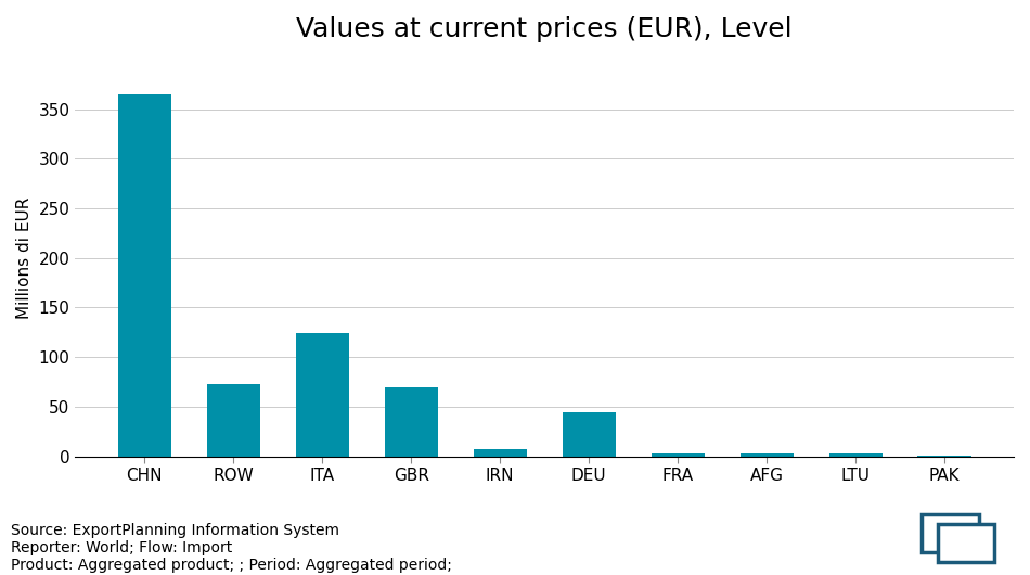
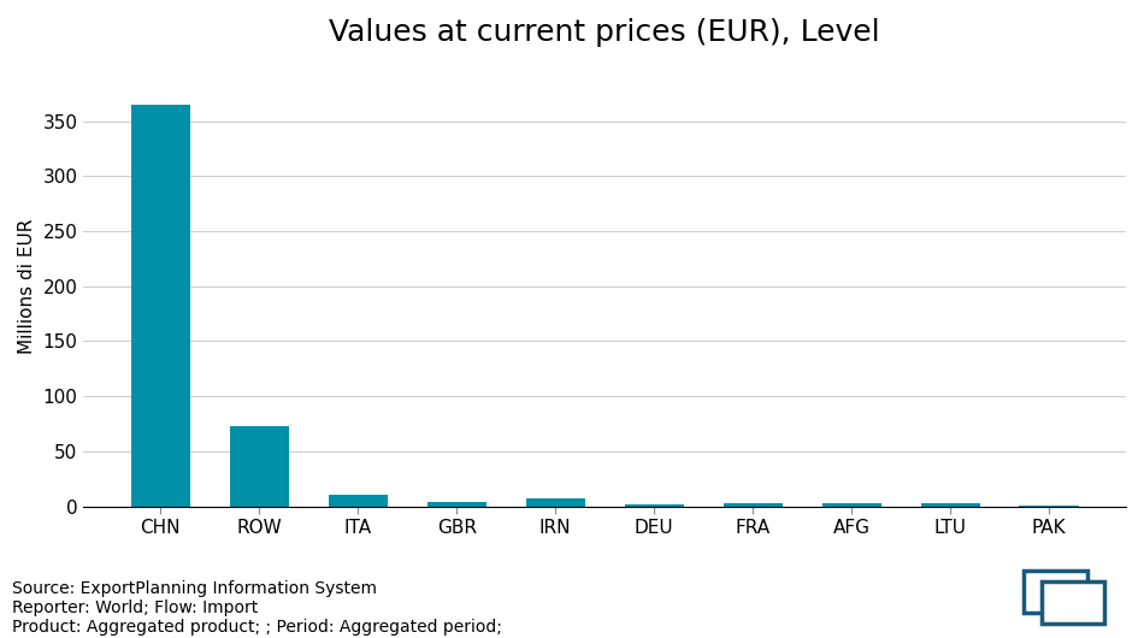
ITA: 124 -> 11
GBR: 70 -> 4
DEU: 44 -> 2
